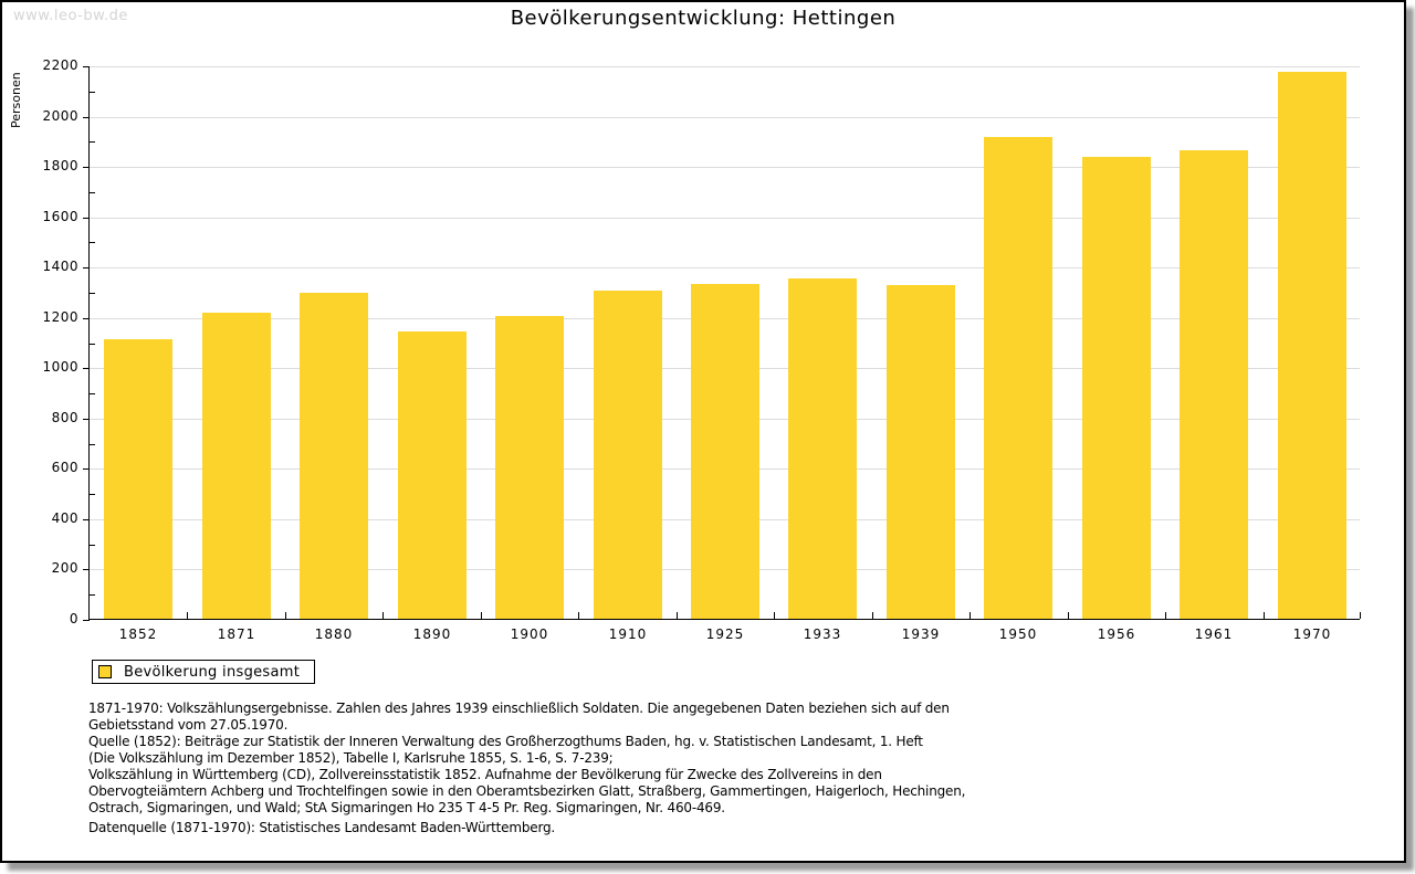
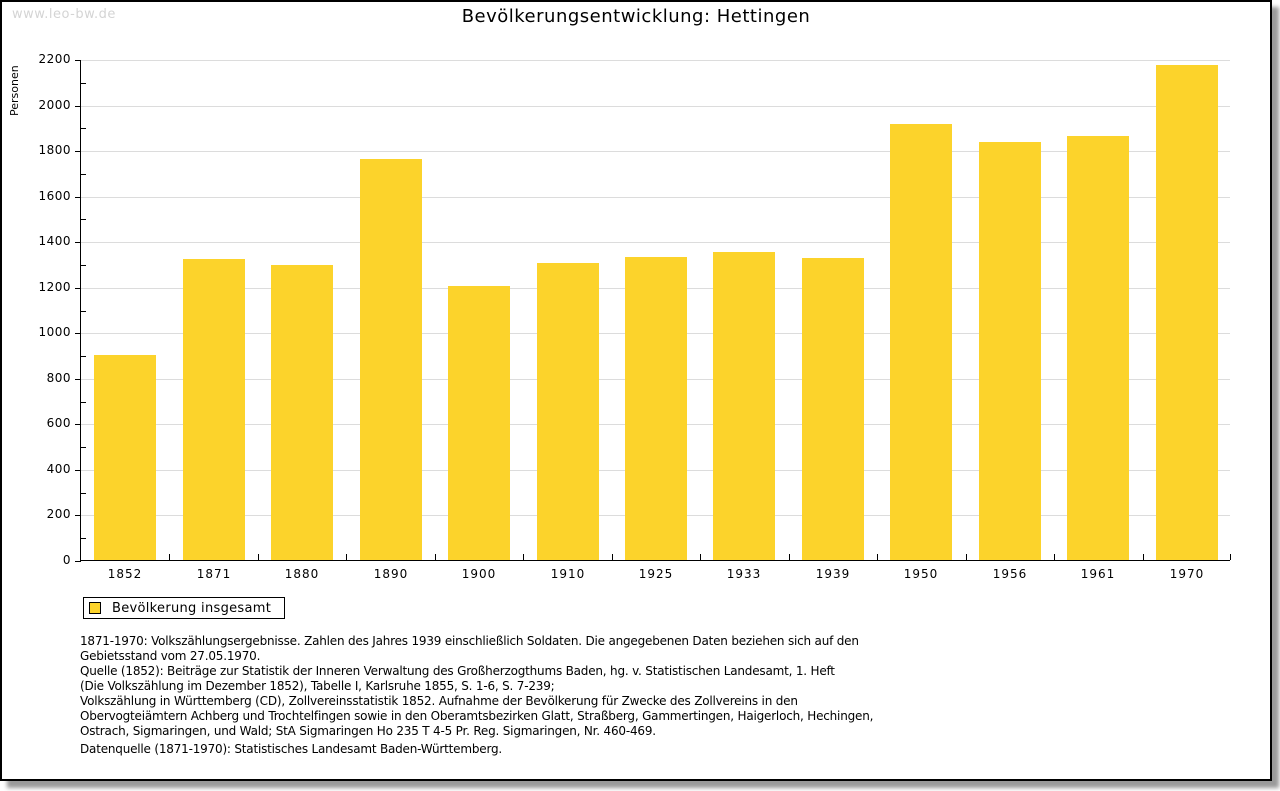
1852: 1110 -> 900
1871: 1220 -> 1320
1890: 1140 -> 1760
